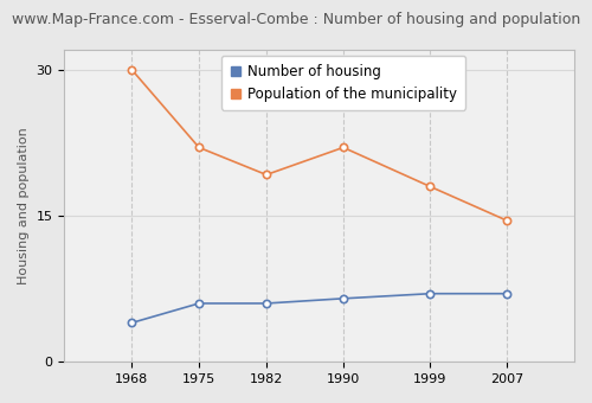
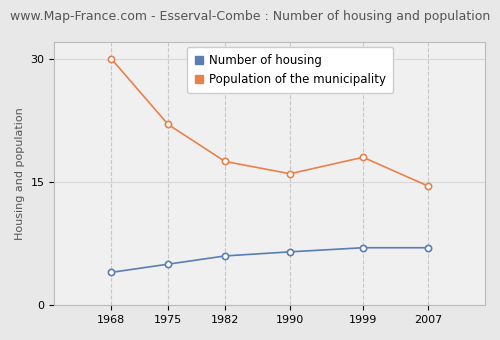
Number of housing/1975: 6.0 -> 5.0
Population of the municipality/1982: 19.2 -> 17.5
Population of the municipality/1990: 22.0 -> 16.0
